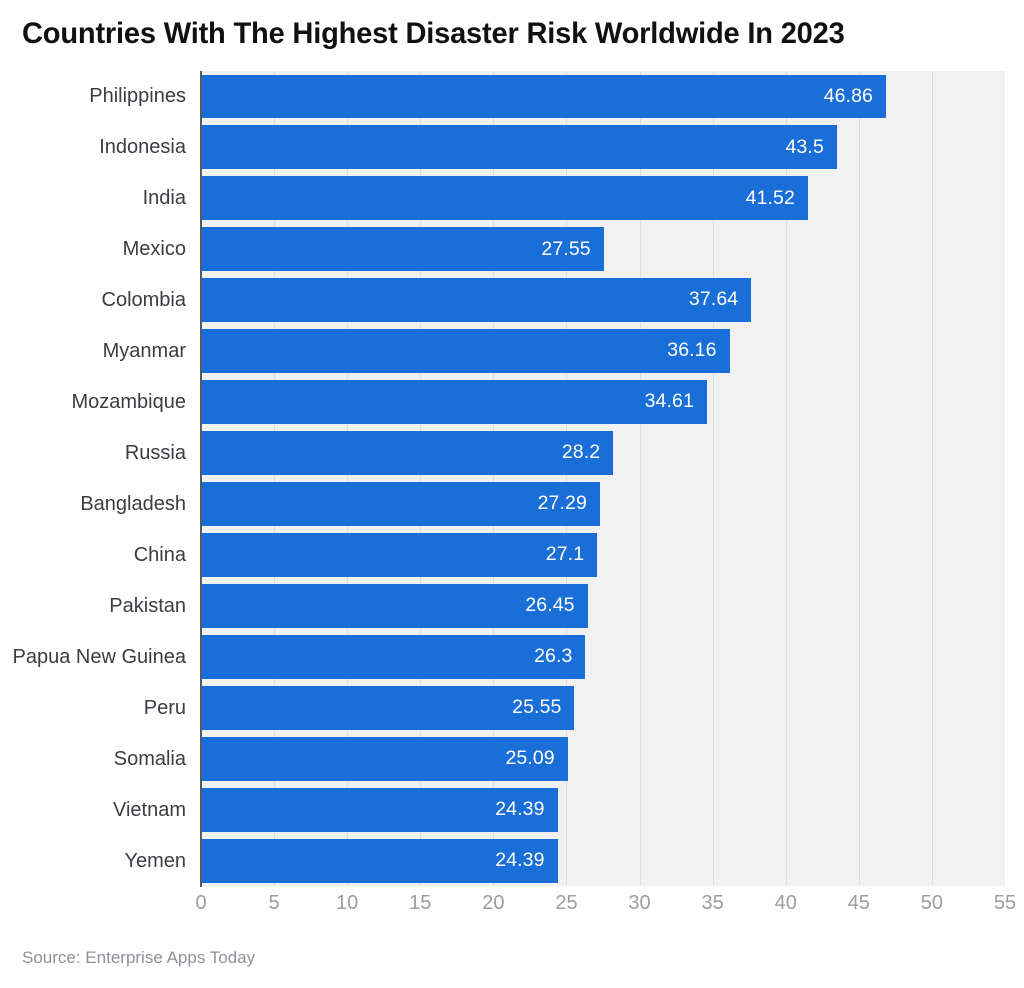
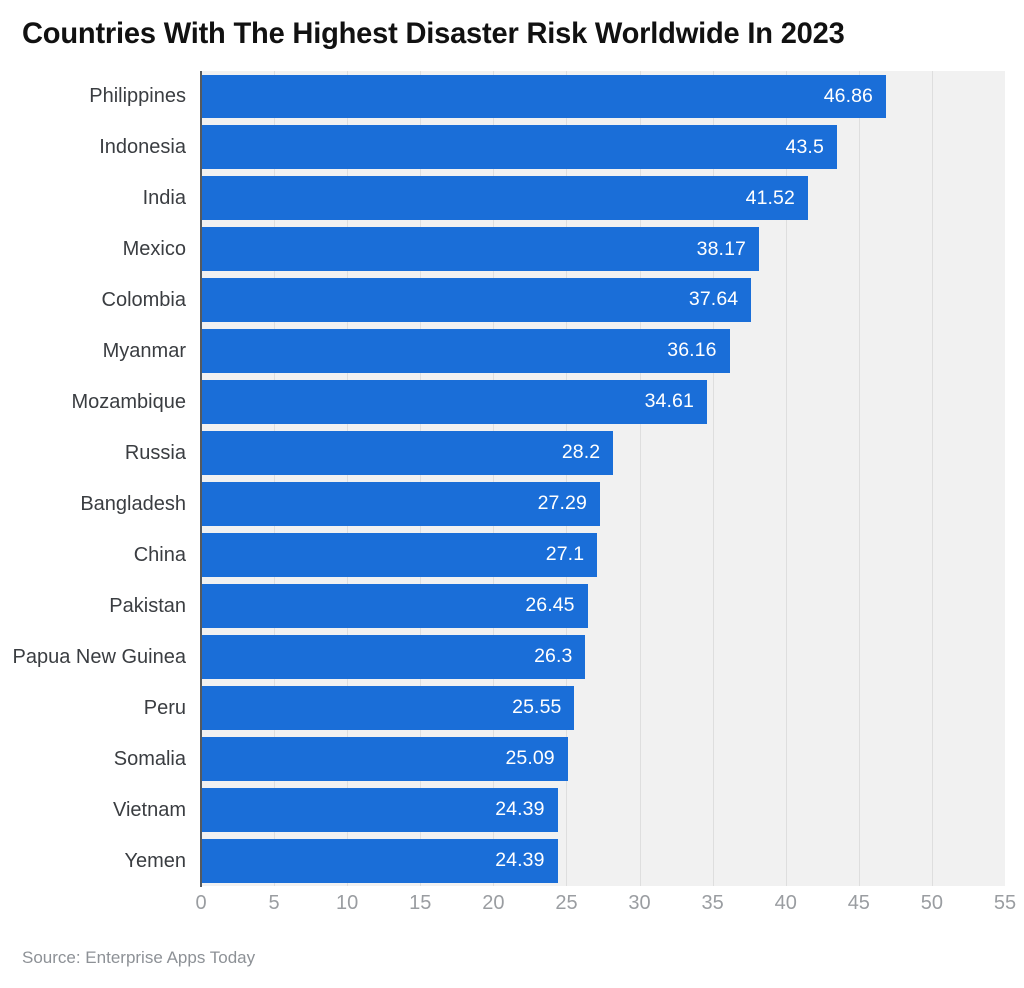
Mexico: 27.55 -> 38.17
